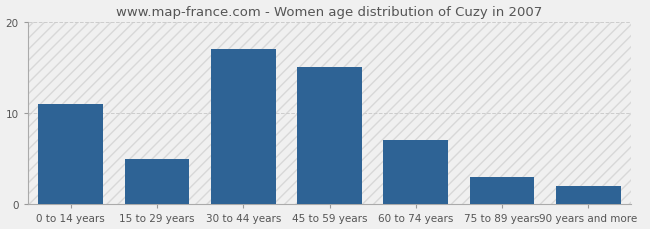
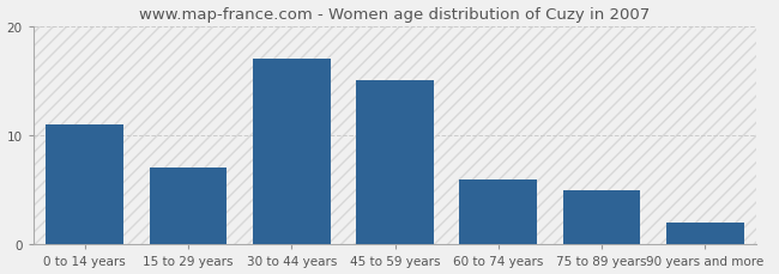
15 to 29 years: 5 -> 7
60 to 74 years: 7 -> 6
75 to 89 years: 3 -> 5
